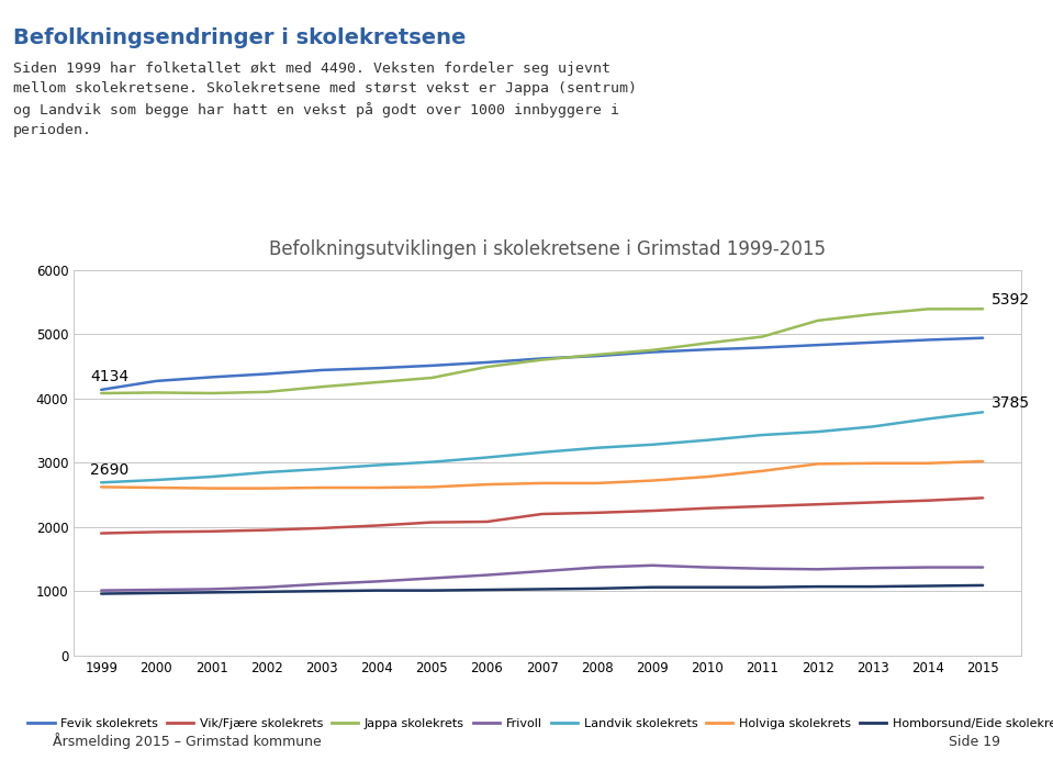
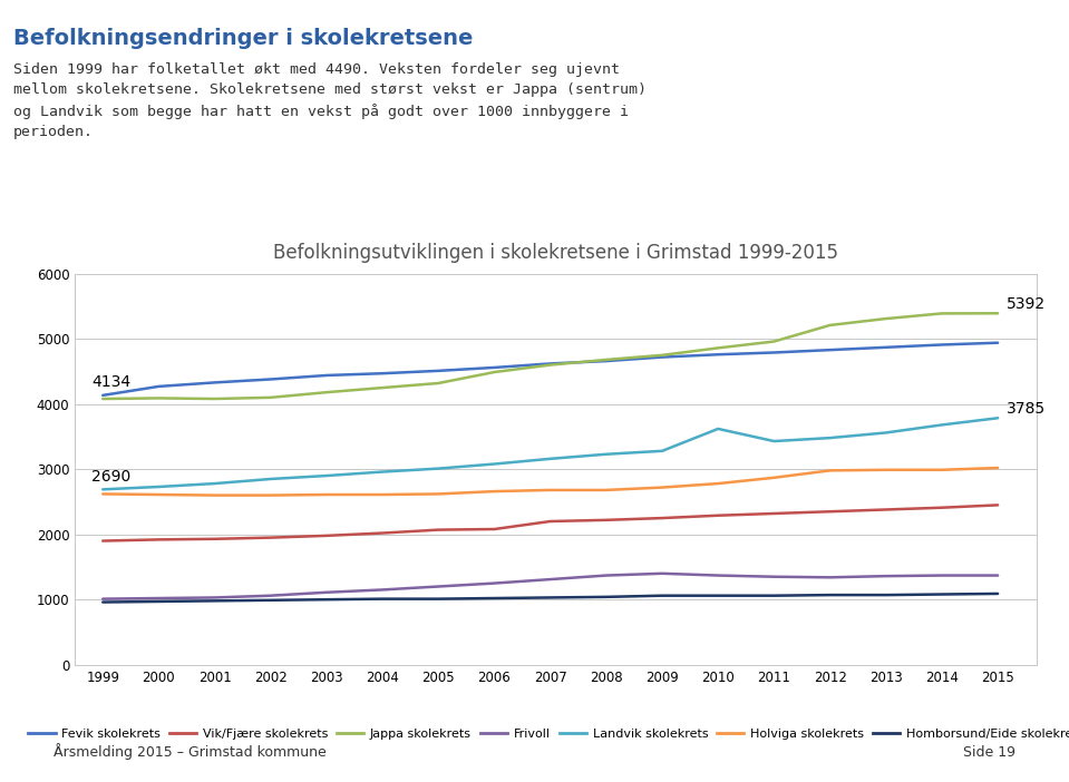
Landvik skolekrets/2010: 3350 -> 3620
